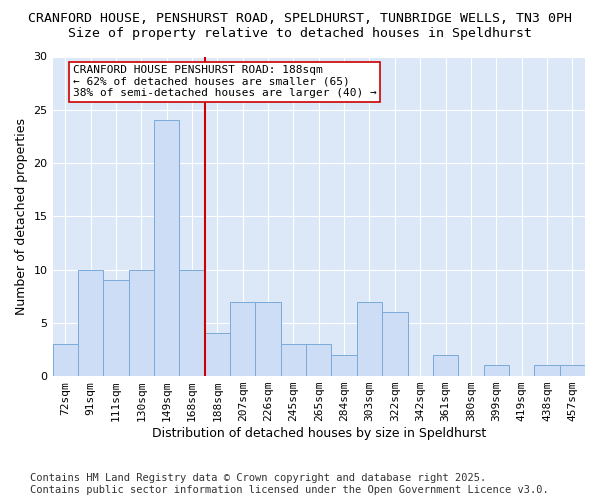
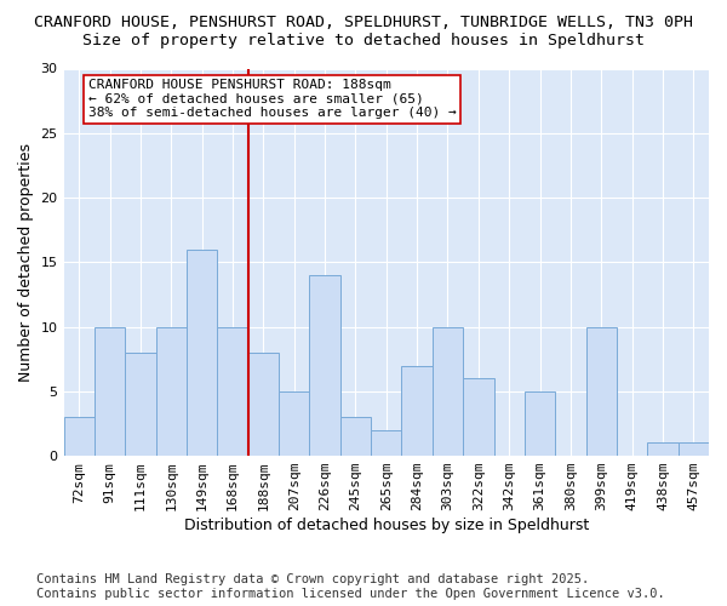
111sqm: 9 -> 8
149sqm: 24 -> 16
188sqm: 4 -> 8
207sqm: 7 -> 5
226sqm: 7 -> 14
265sqm: 3 -> 2
284sqm: 2 -> 7
303sqm: 7 -> 10
361sqm: 2 -> 5
399sqm: 1 -> 10
